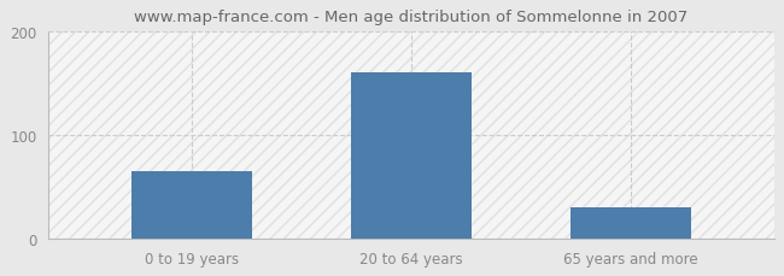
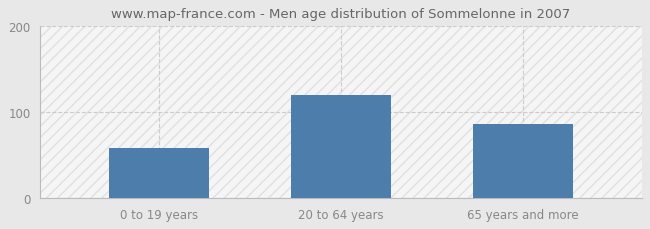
0 to 19 years: 65 -> 58
20 to 64 years: 160 -> 120
65 years and more: 30 -> 86
